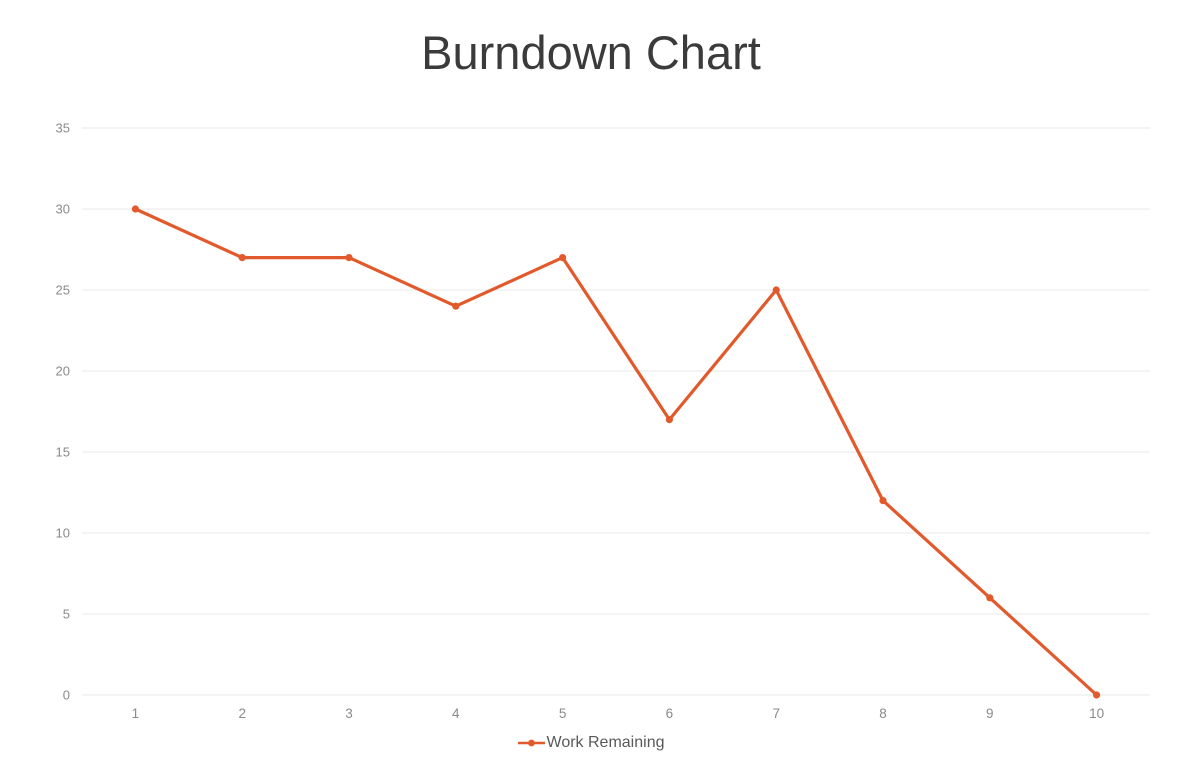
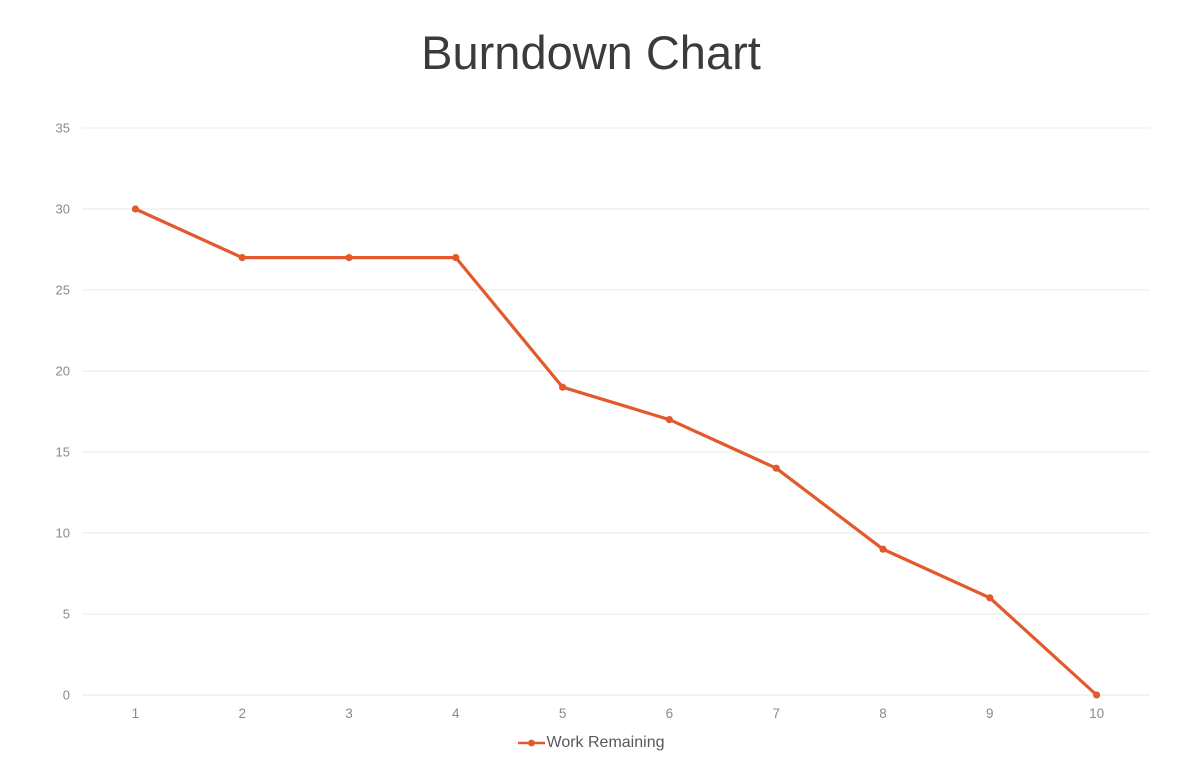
4: 24 -> 27
5: 27 -> 19
7: 25 -> 14
8: 12 -> 9
